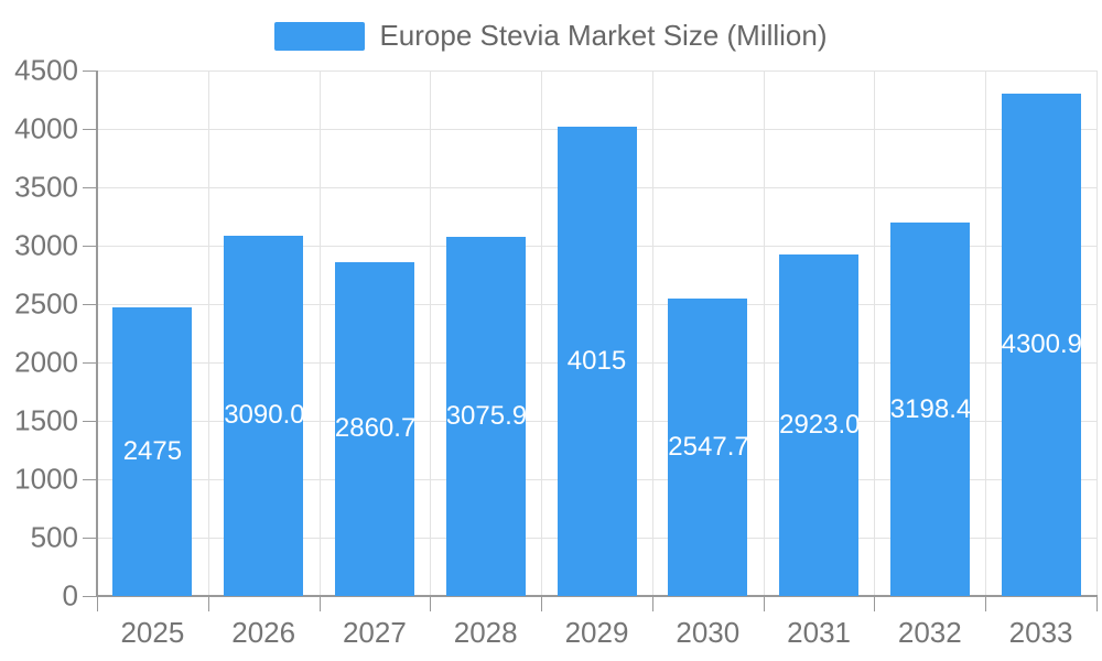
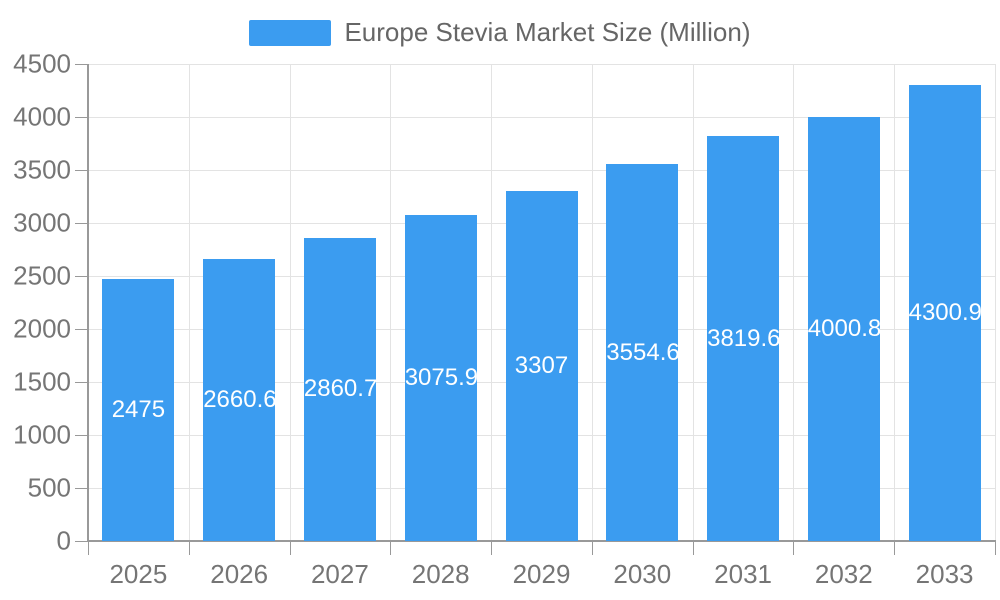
2026: 3090.00 -> 2660.63
2029: 4015 -> 3307
2030: 2547.76 -> 3554.61
2031: 2923.08 -> 3819.67
2032: 3198.41 -> 4000.87
